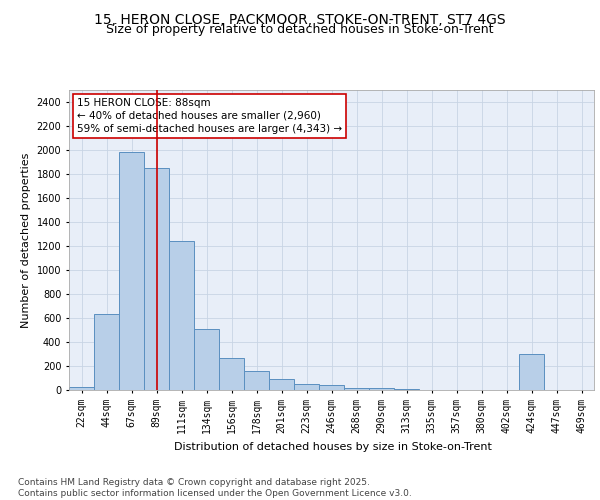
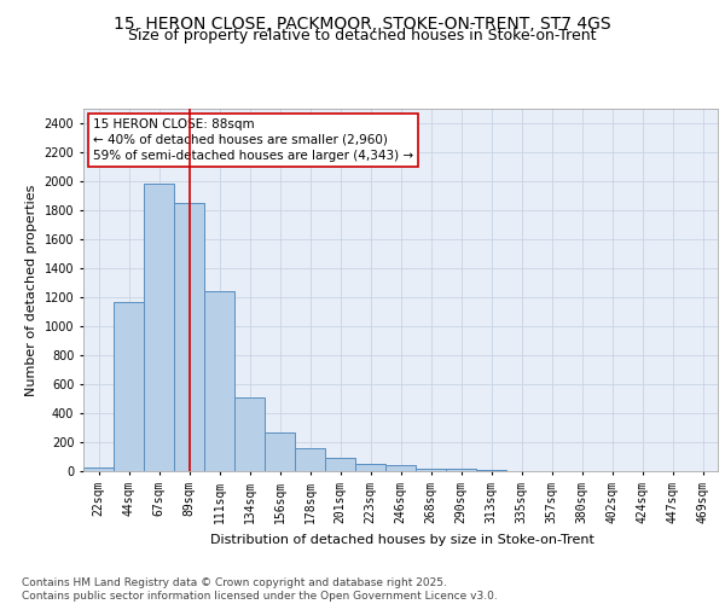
44sqm: 630 -> 1170
424sqm: 300 -> 0
